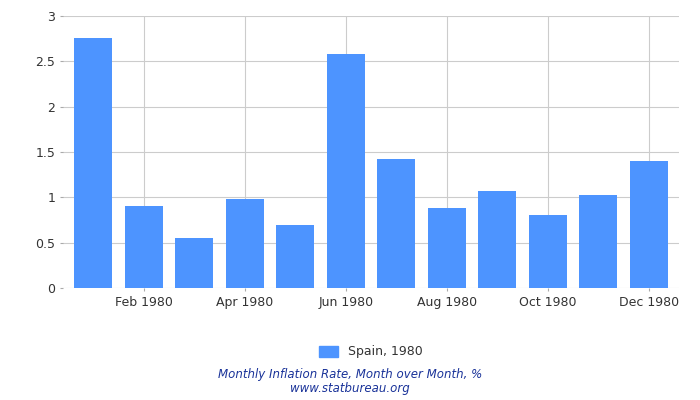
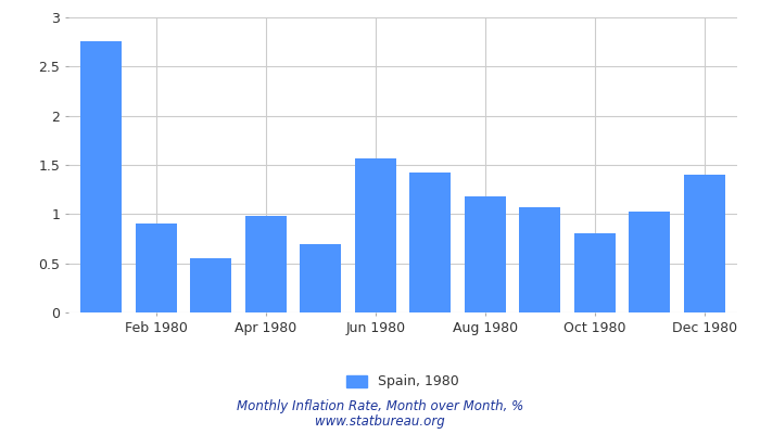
Jun 1980: 2.58 -> 1.57
Aug 1980: 0.88 -> 1.18
